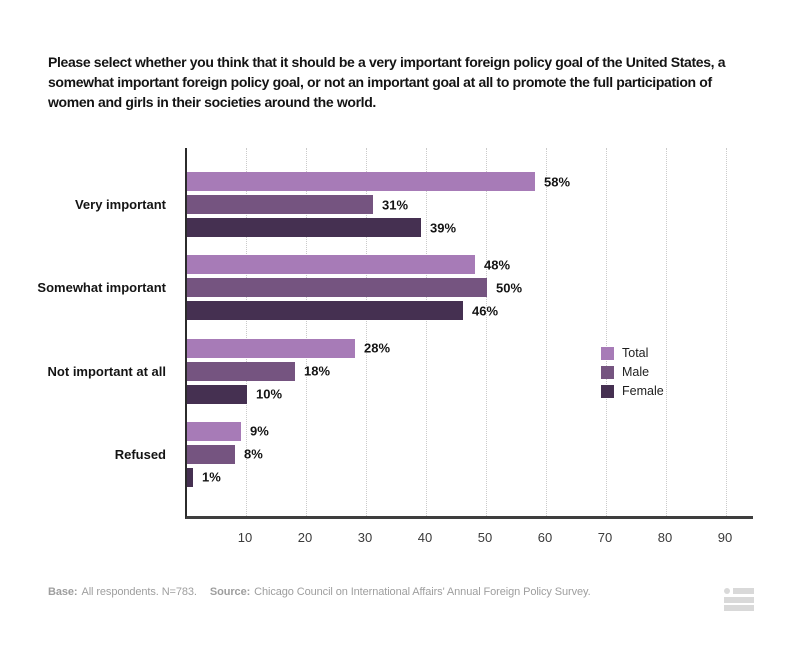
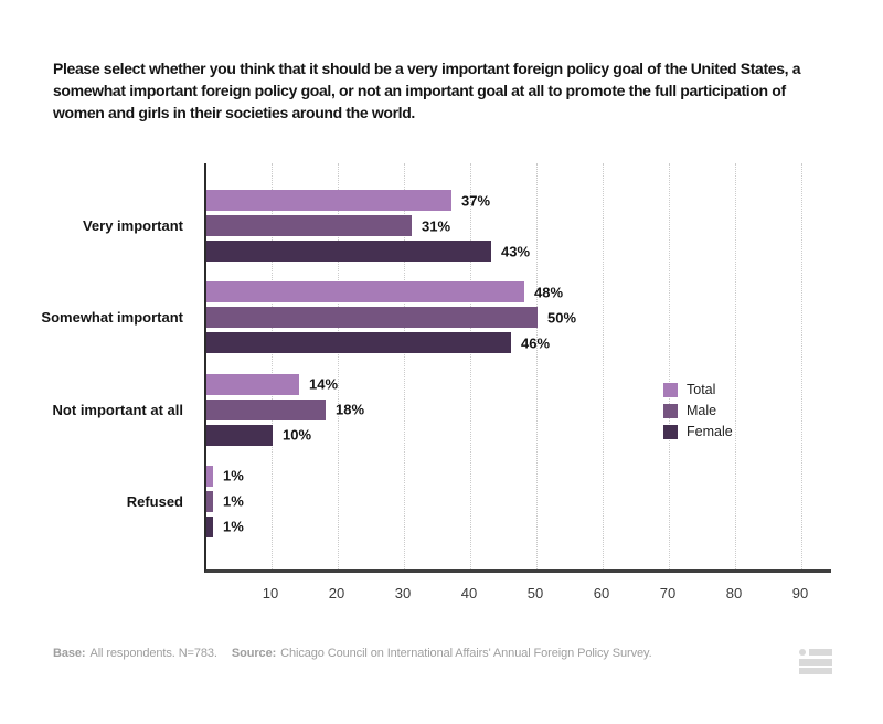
Total/Very important: 58% -> 37%
Female/Very important: 39% -> 43%
Total/Not important at all: 28% -> 14%
Total/Refused: 9% -> 1%
Male/Refused: 8% -> 1%
